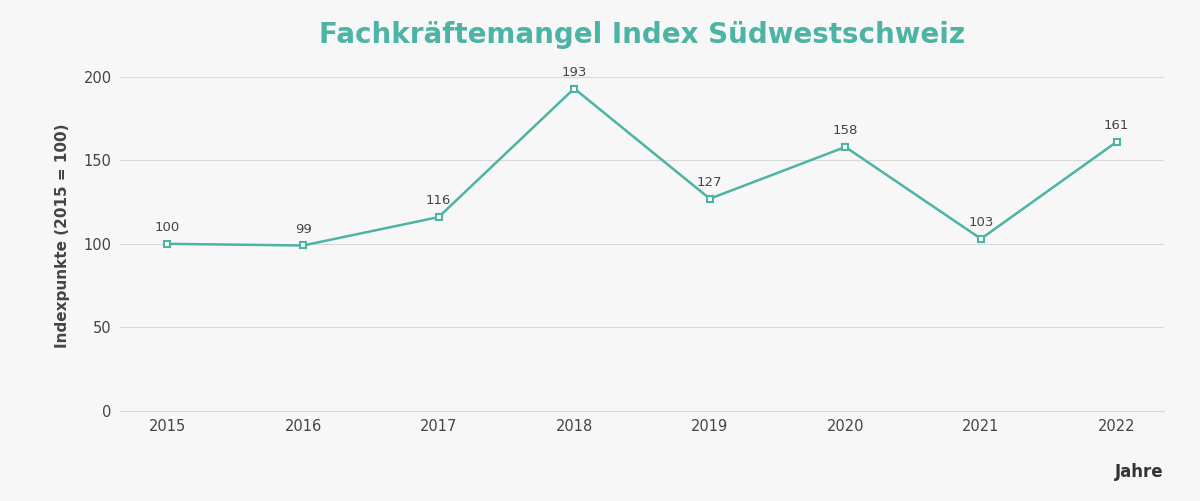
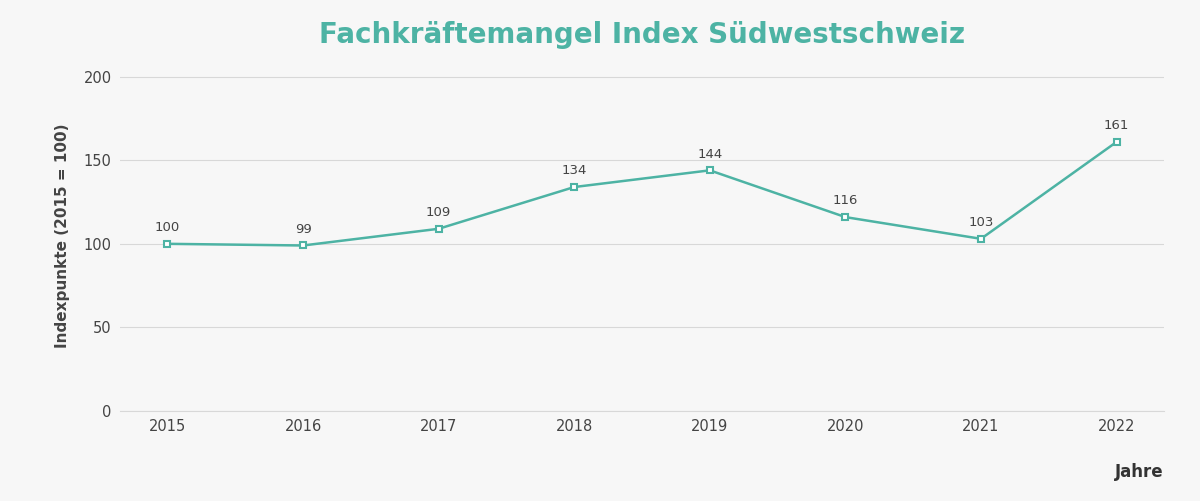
2017: 116 -> 109
2018: 193 -> 134
2019: 127 -> 144
2020: 158 -> 116
